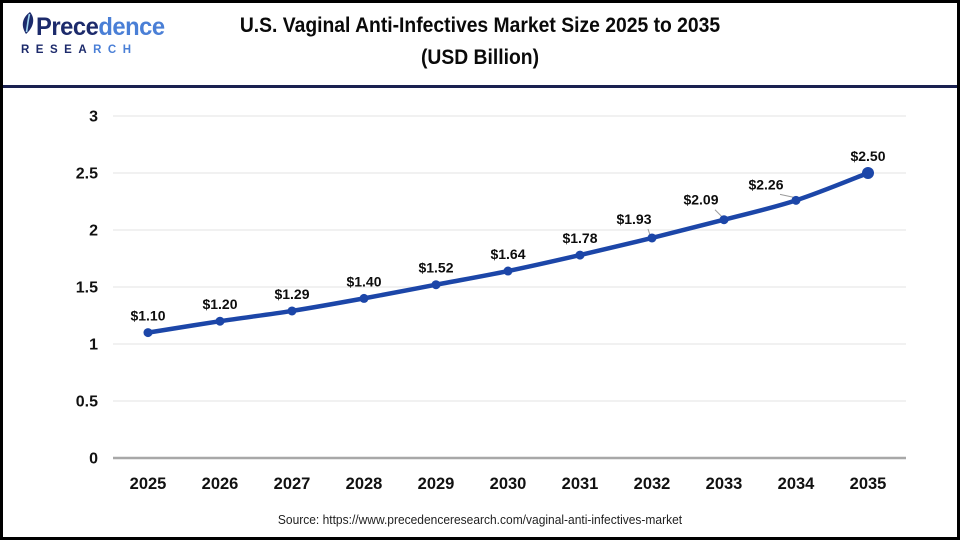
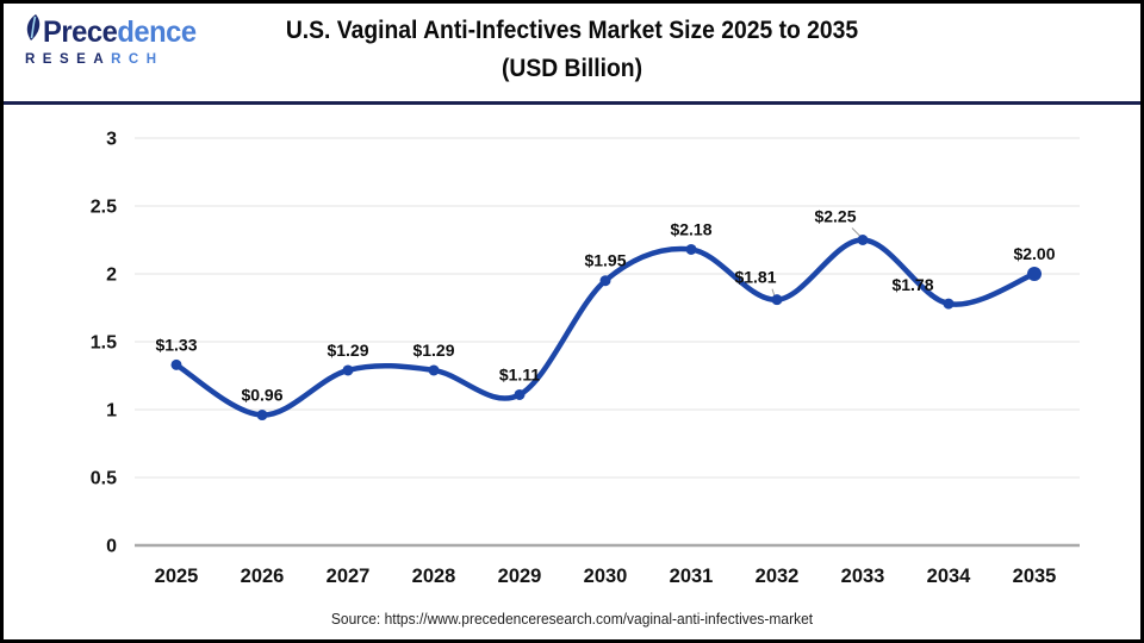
2025: $1.10 -> $1.33
2026: $1.20 -> $0.96
2028: $1.40 -> $1.29
2029: $1.52 -> $1.11
2030: $1.64 -> $1.95
2031: $1.78 -> $2.18
2032: $1.93 -> $1.81
2033: $2.09 -> $2.25
2034: $2.26 -> $1.78
2035: $2.50 -> $2.00
